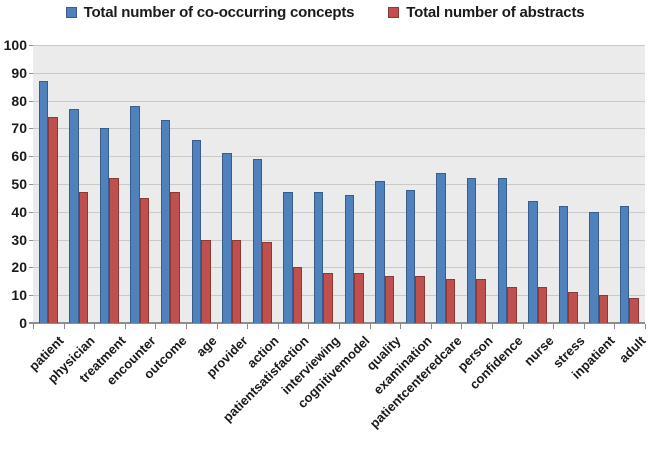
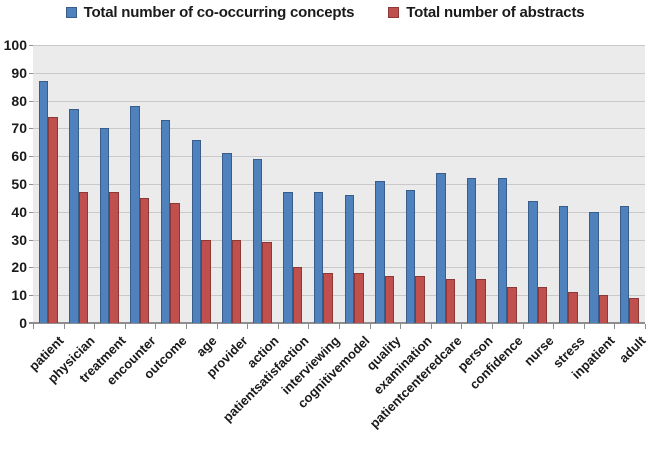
Total number of abstracts/treatment: 52 -> 47
Total number of abstracts/outcome: 47 -> 43
